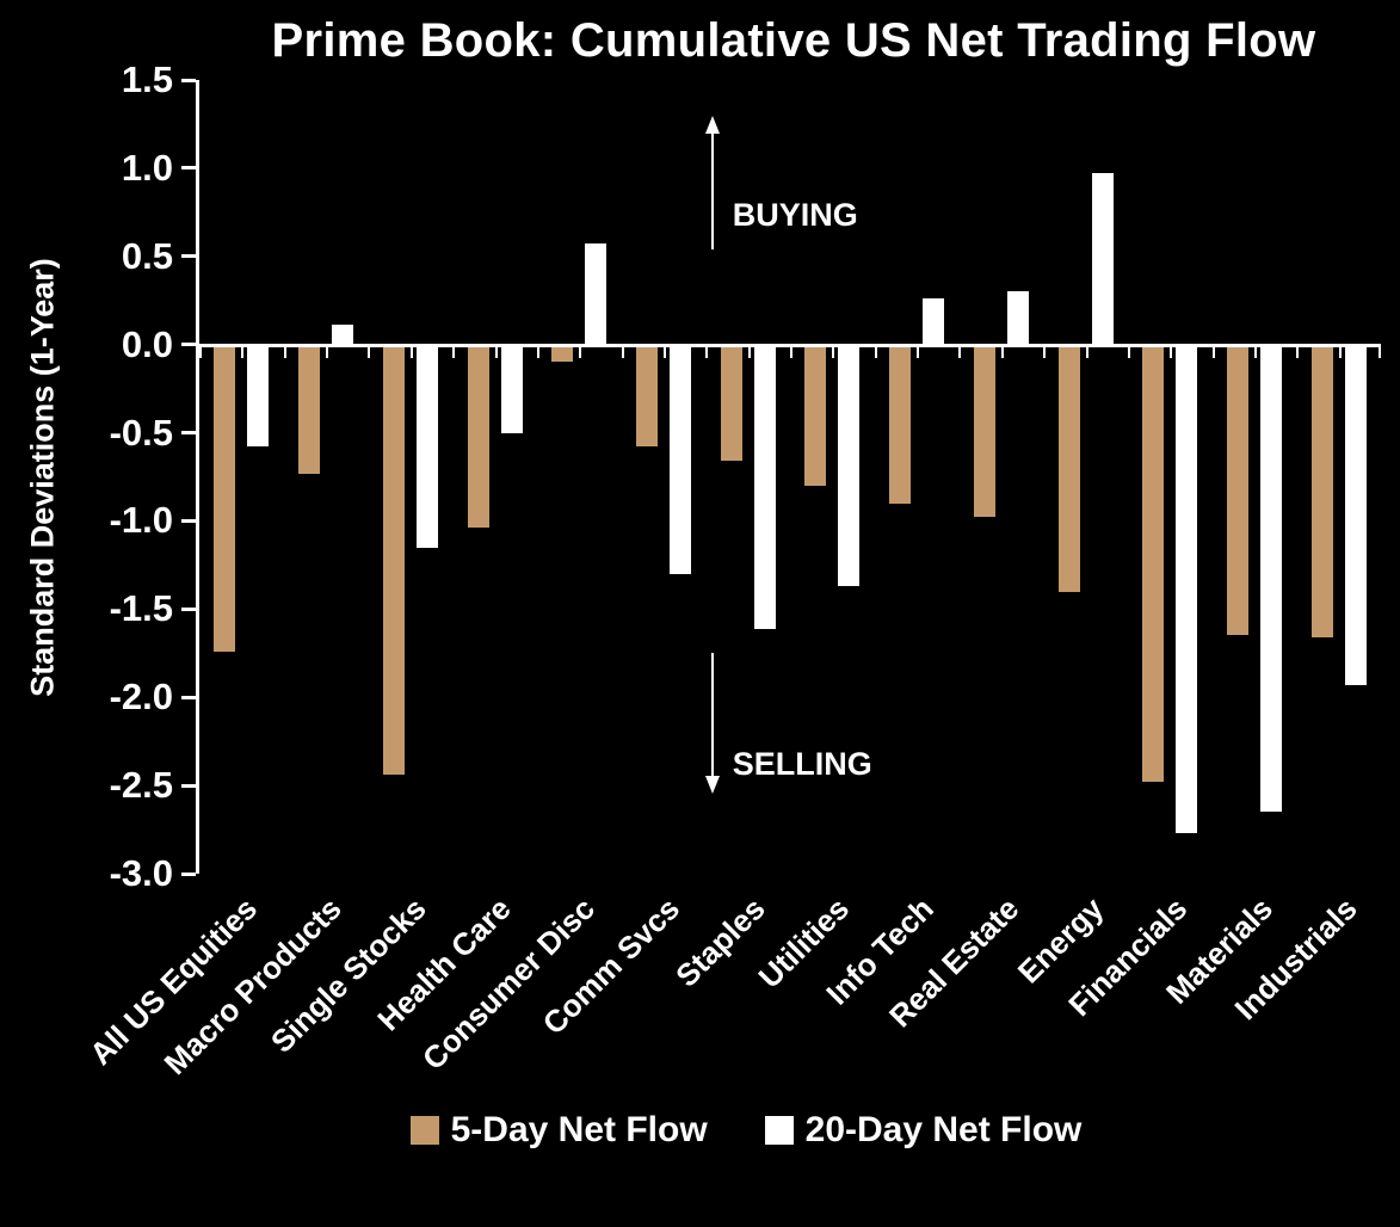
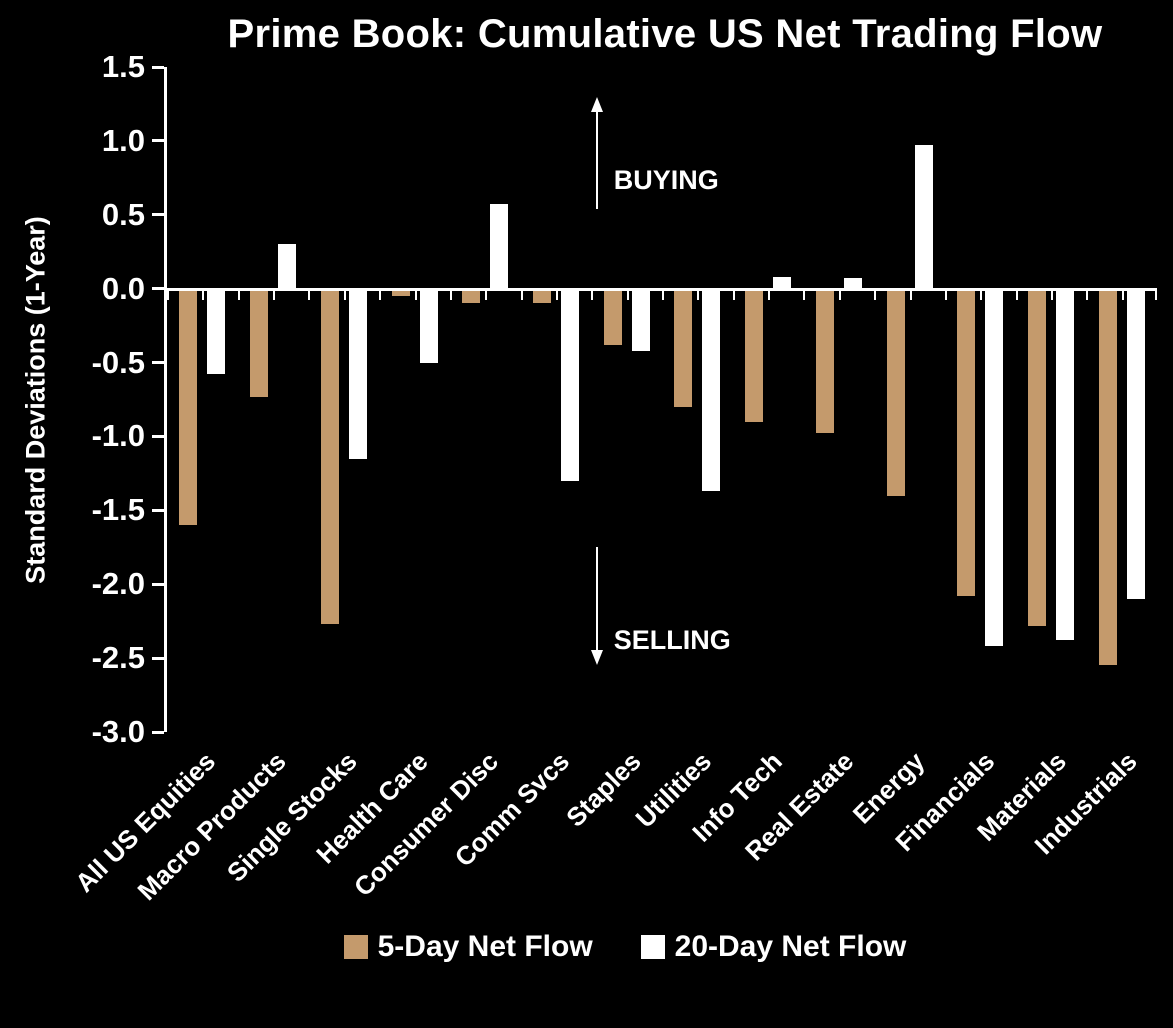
5-Day Net Flow/All US Equities: -1.74 -> -1.60
20-Day Net Flow/Macro Products: 0.11 -> 0.30
5-Day Net Flow/Single Stocks: -2.44 -> -2.27
5-Day Net Flow/Health Care: -1.04 -> -0.05
5-Day Net Flow/Comm Svcs: -0.58 -> -0.10
5-Day Net Flow/Staples: -0.66 -> -0.38
20-Day Net Flow/Staples: -1.61 -> -0.42
20-Day Net Flow/Info Tech: 0.26 -> 0.08
20-Day Net Flow/Real Estate: 0.30 -> 0.07
5-Day Net Flow/Financials: -2.48 -> -2.08
20-Day Net Flow/Financials: -2.77 -> -2.42
5-Day Net Flow/Materials: -1.65 -> -2.28
20-Day Net Flow/Materials: -2.65 -> -2.38
5-Day Net Flow/Industrials: -1.66 -> -2.55
20-Day Net Flow/Industrials: -1.93 -> -2.10
